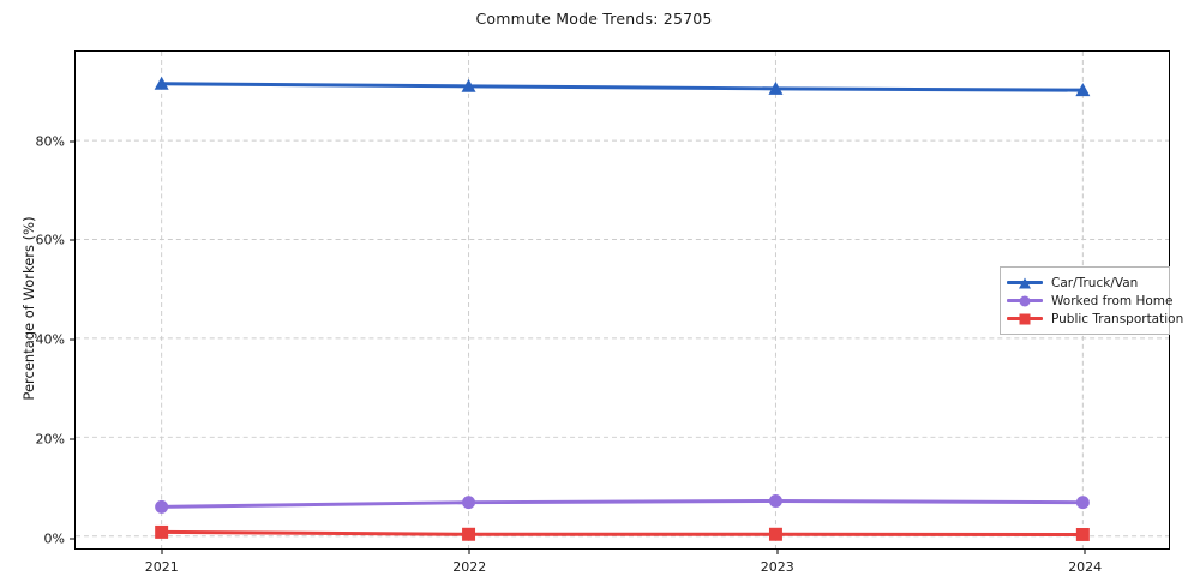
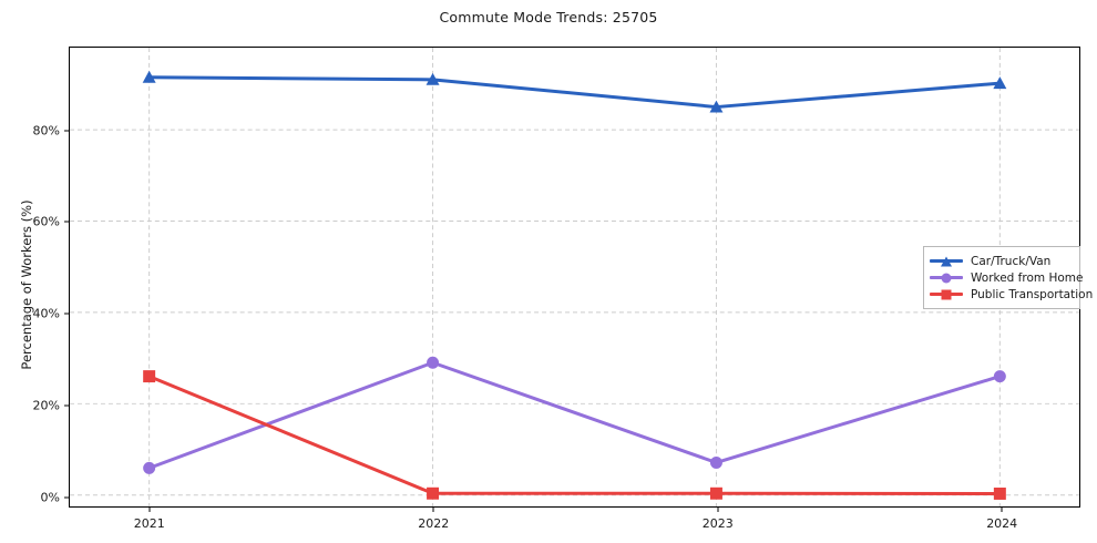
Public Transportation/2021: 1% -> 26%
Worked from Home/2022: 7% -> 29%
Car/Truck/Van/2023: 90% -> 85%
Worked from Home/2024: 7% -> 26%
